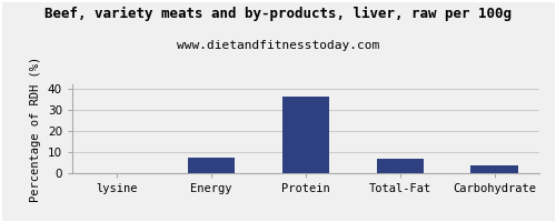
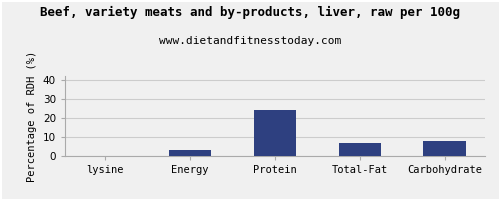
Energy: 7 -> 3
Protein: 36 -> 24
Carbohydrate: 4 -> 8
